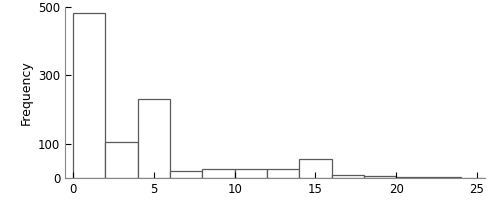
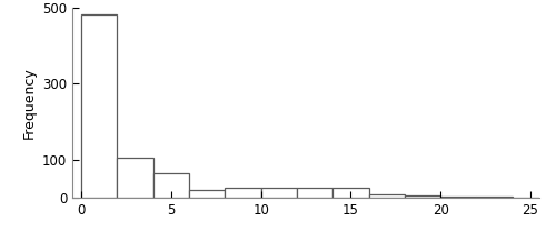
5: 230 -> 65
15: 55 -> 25
